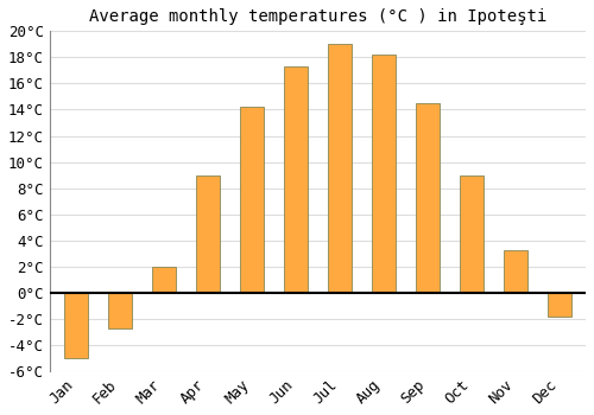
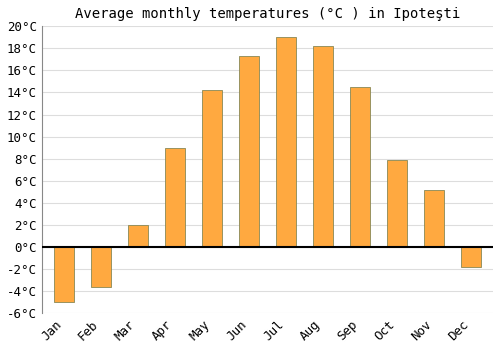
Feb: -2.7°C -> -3.6°C
Oct: 9.0°C -> 7.9°C
Nov: 3.3°C -> 5.2°C
